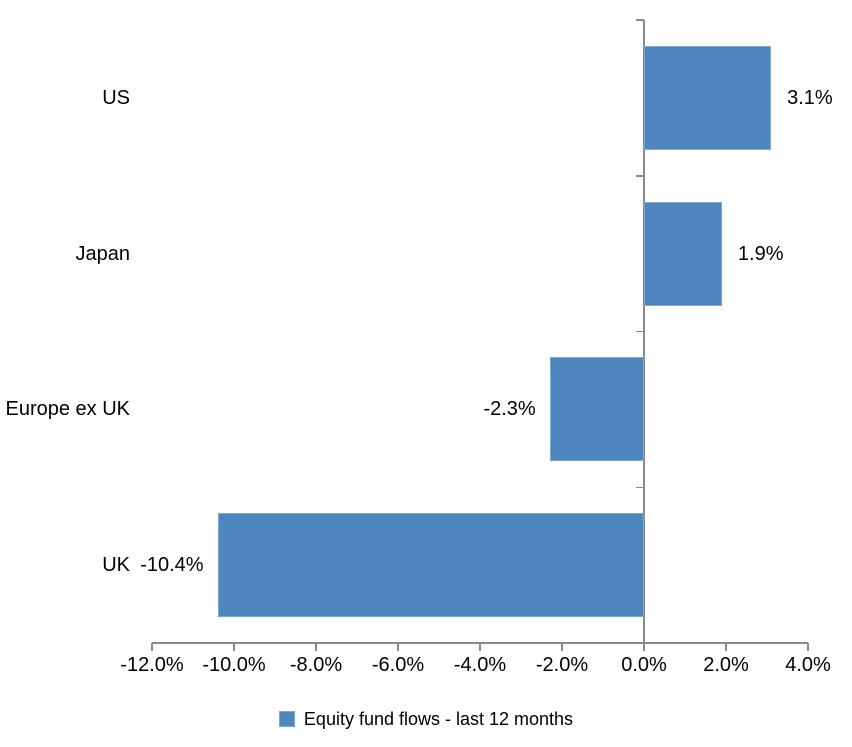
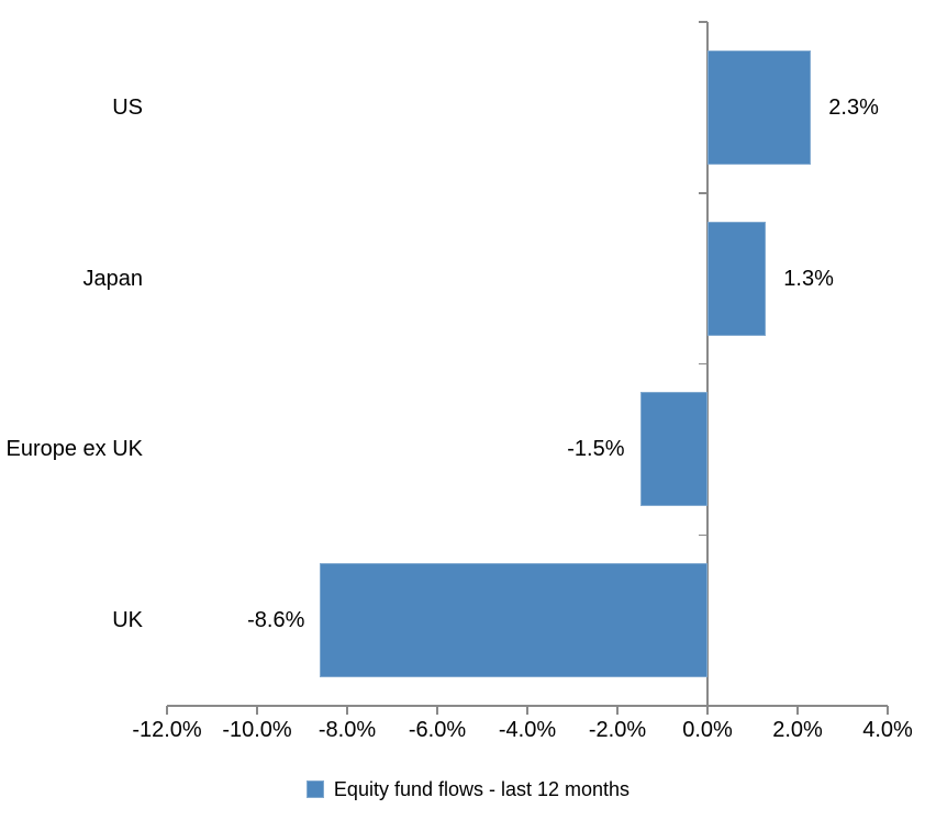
US: 3.1% -> 2.3%
Japan: 1.9% -> 1.3%
Europe ex UK: -2.3% -> -1.5%
UK: -10.4% -> -8.6%
